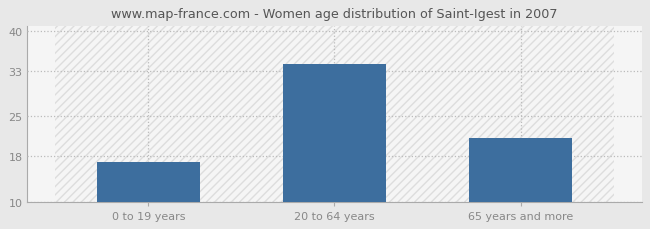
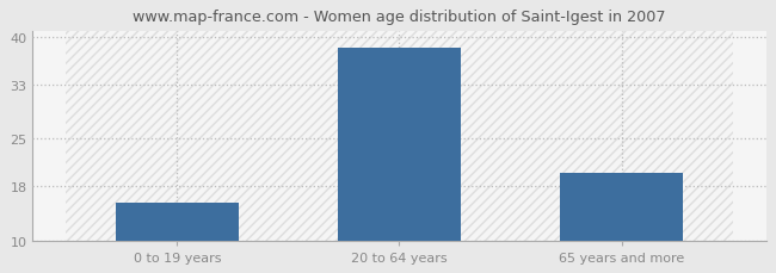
0 to 19 years: 17.0 -> 15.5
20 to 64 years: 34.2 -> 38.5
65 years and more: 21.2 -> 20.0
